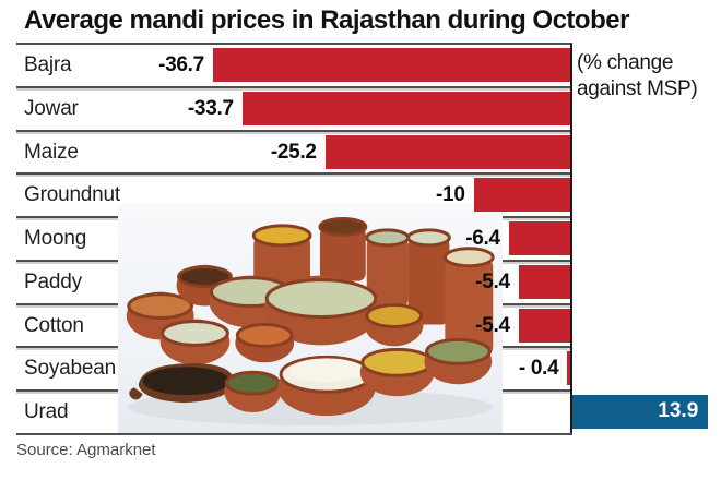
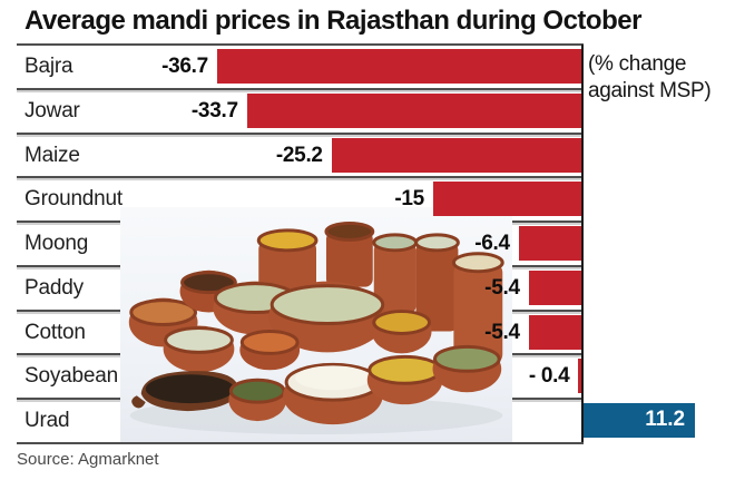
Groundnut: -10 -> -15
Urad: 13.9 -> 11.2
